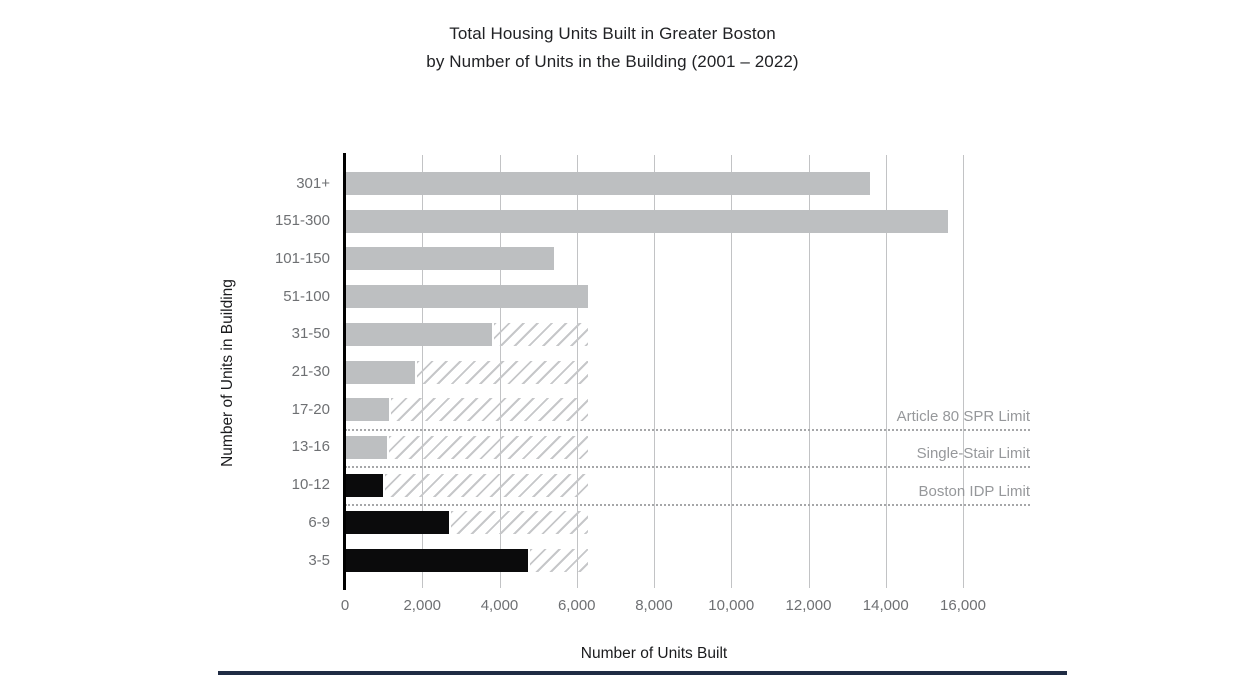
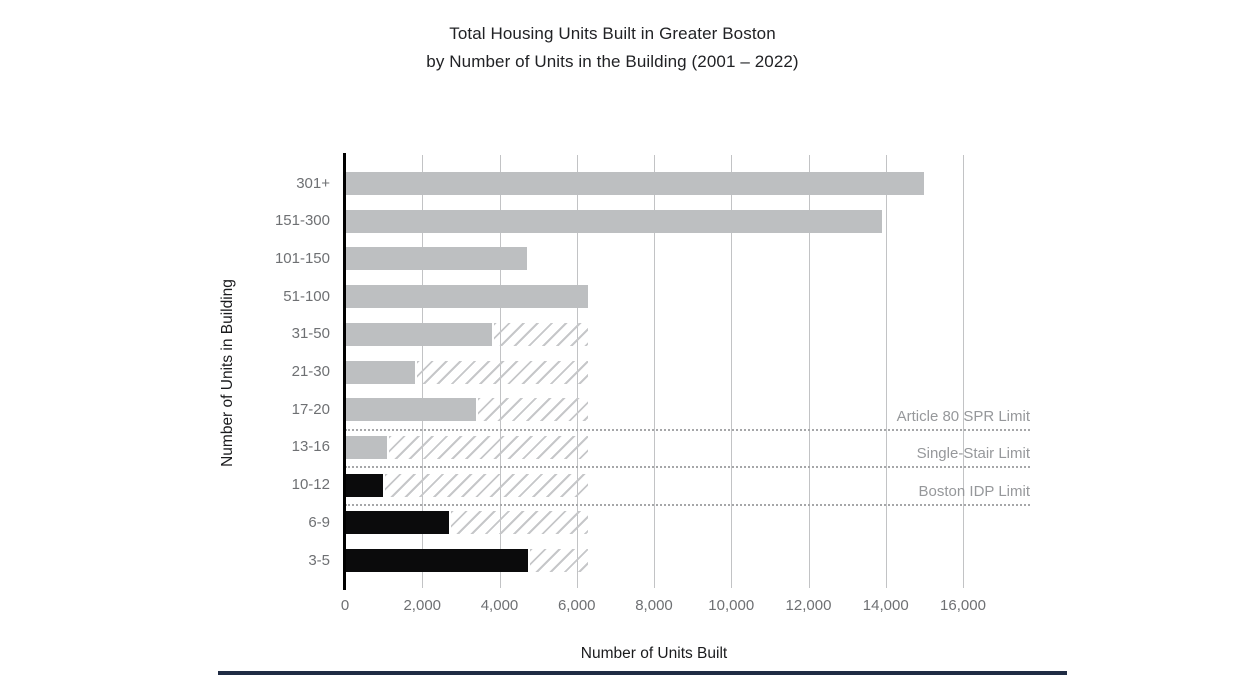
301+: 13600 -> 15000
151-300: 15600 -> 13900
101-150: 5400 -> 4700
17-20: 1200 -> 3400
